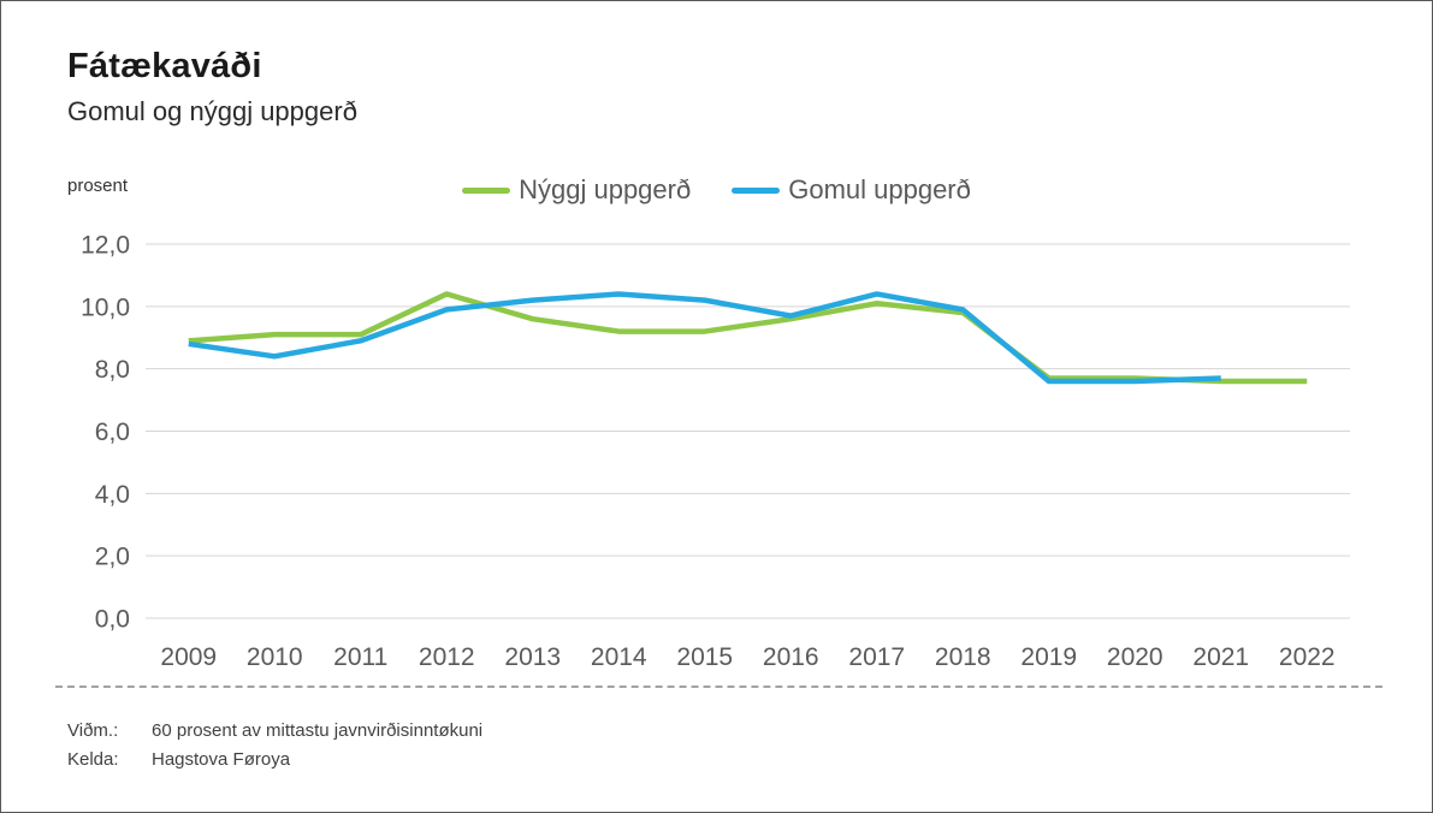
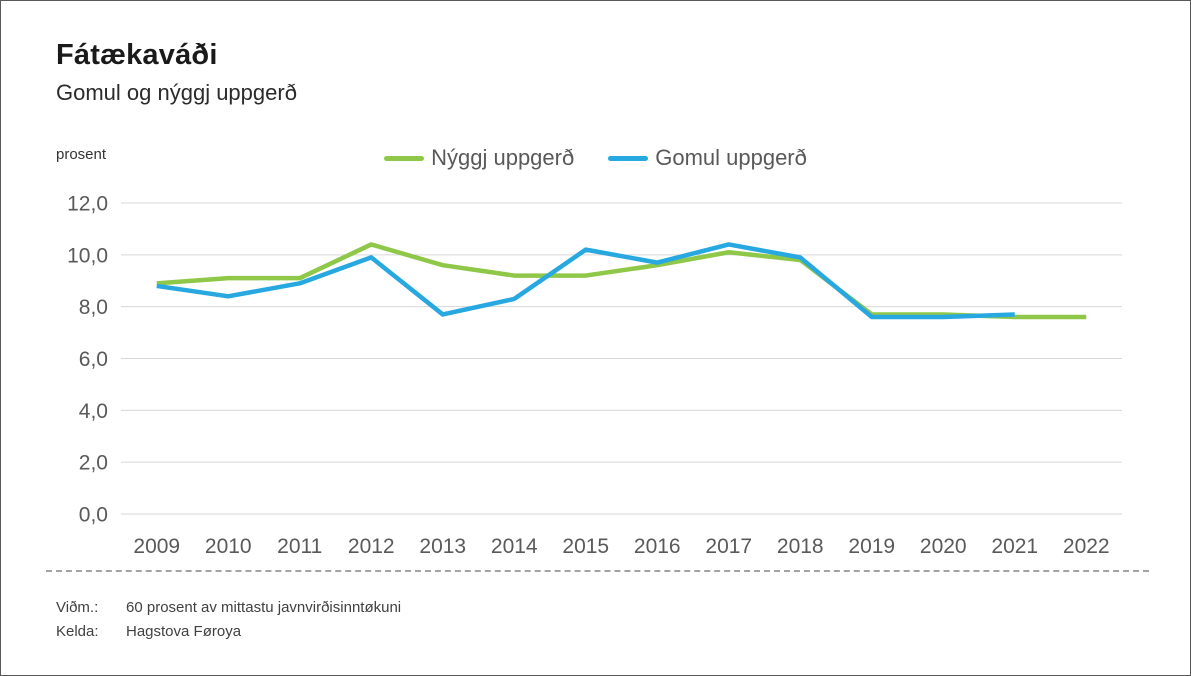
Gomul uppgerð/2013: 10,2 -> 7,7
Gomul uppgerð/2014: 10,4 -> 8,3
